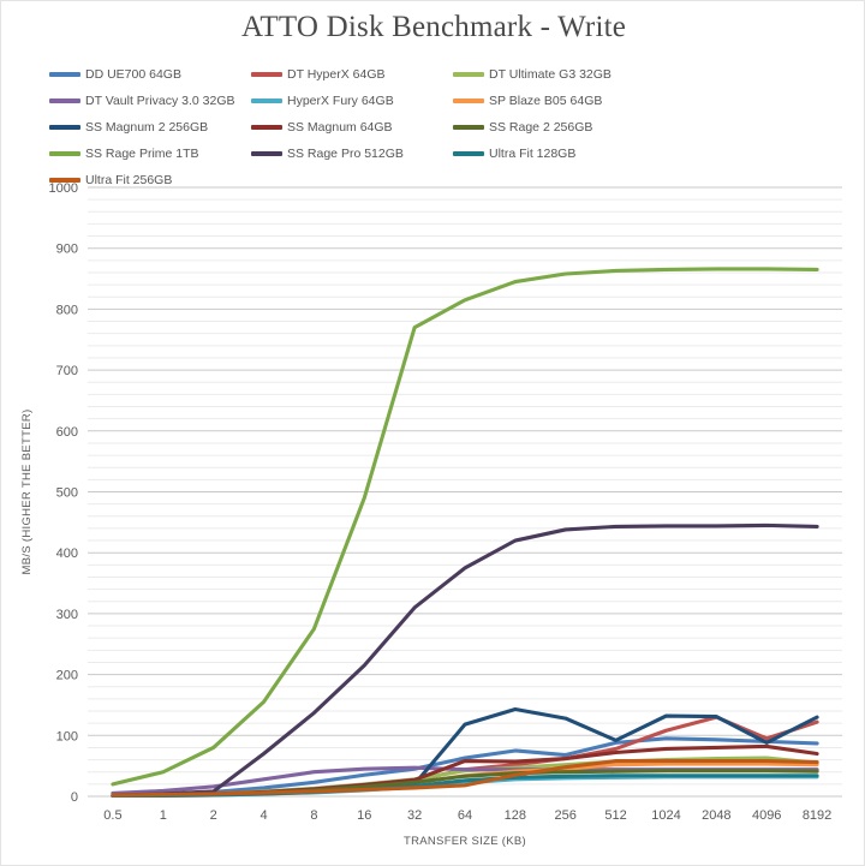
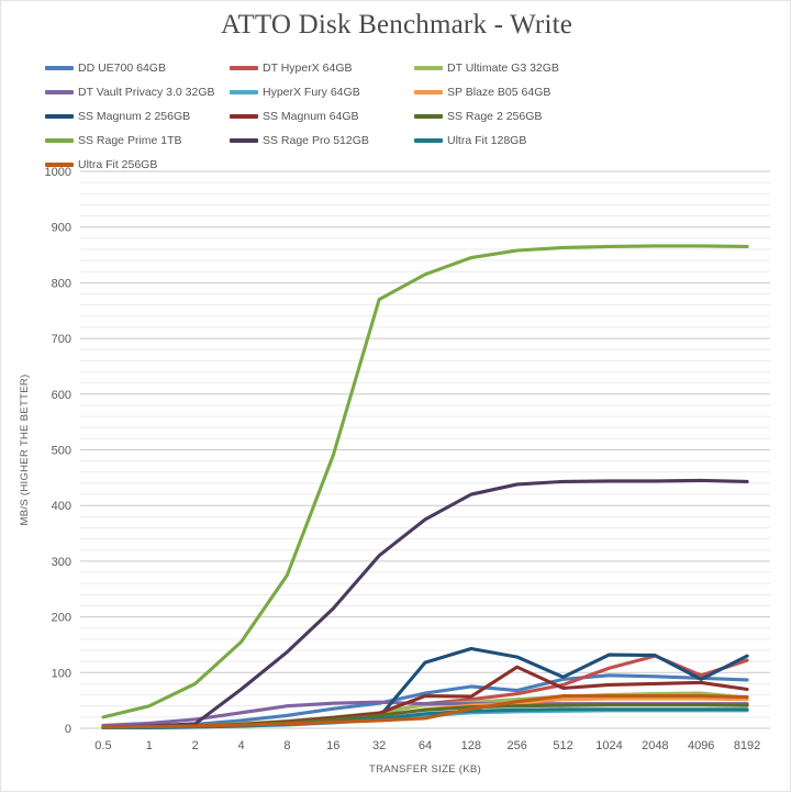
SS Magnum 64GB/256: 60 -> 110
